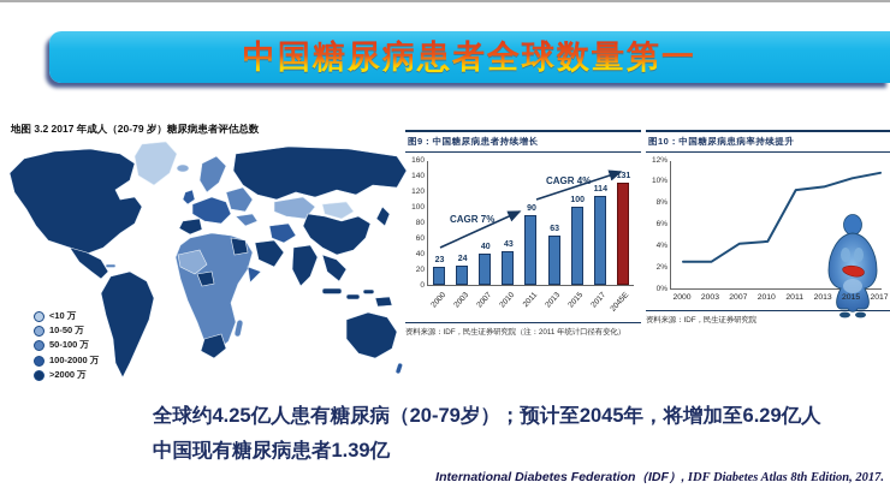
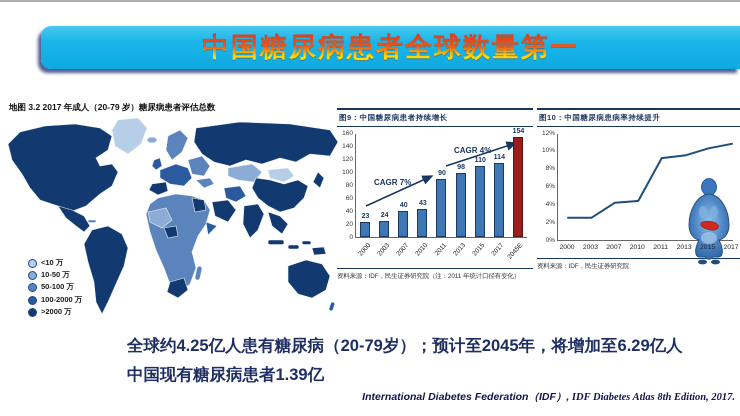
图9：中国糖尿病患者持续增长/2013: 63 -> 98
图9：中国糖尿病患者持续增长/2015: 100 -> 110
图9：中国糖尿病患者持续增长/2045E: 131 -> 154
